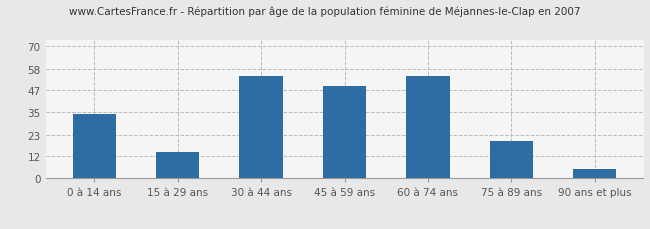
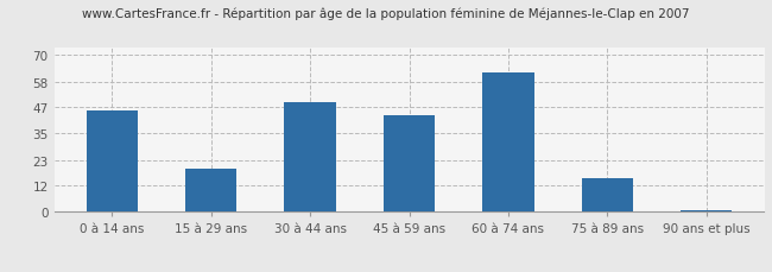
0 à 14 ans: 34 -> 45
15 à 29 ans: 14 -> 19
30 à 44 ans: 54 -> 49
45 à 59 ans: 49 -> 43
60 à 74 ans: 54 -> 62
75 à 89 ans: 20 -> 15
90 ans et plus: 5 -> 1
